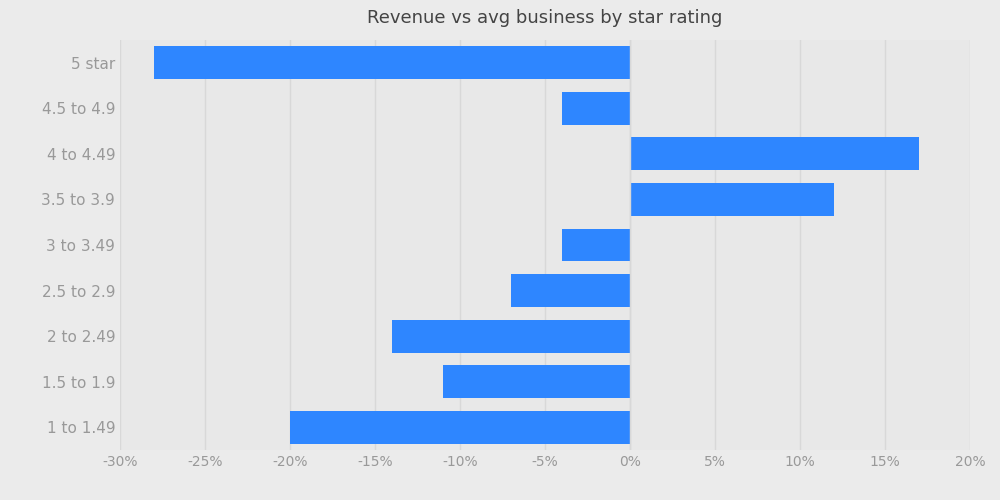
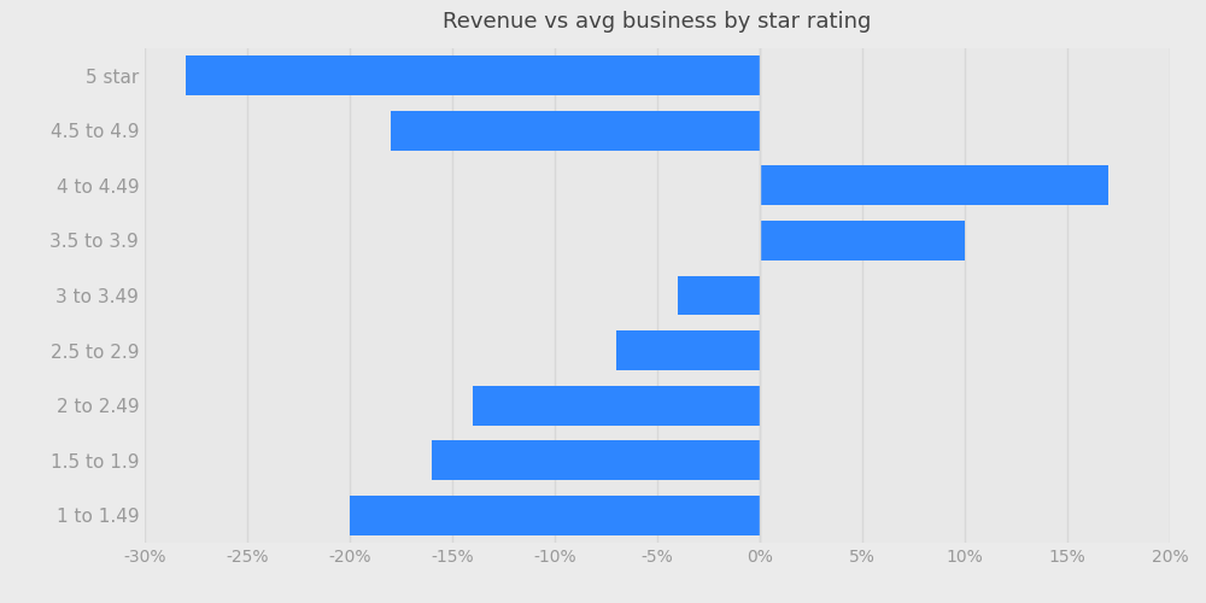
4.5 to 4.9: -4% -> -18%
3.5 to 3.9: 12% -> 10%
1.5 to 1.9: -11% -> -16%
